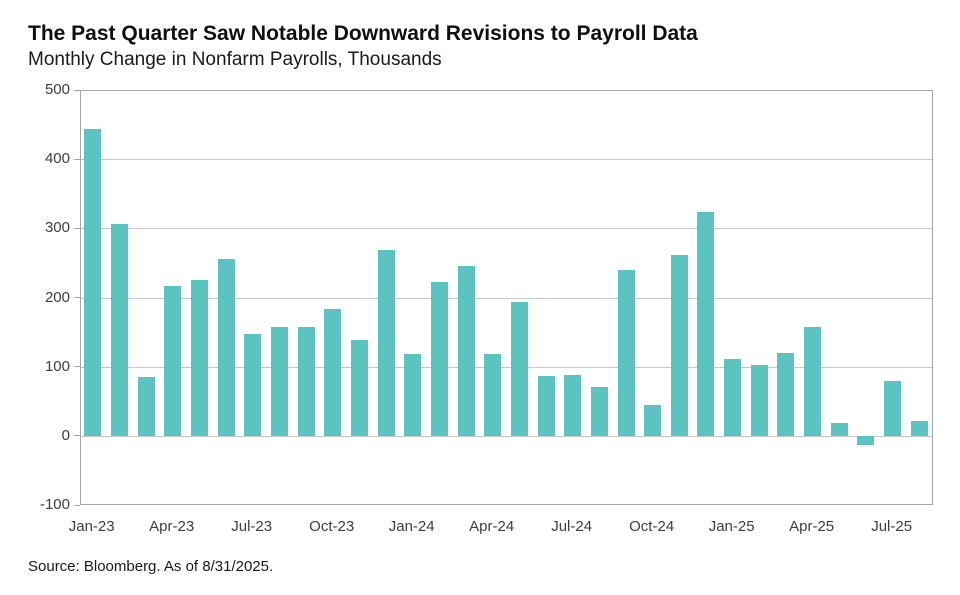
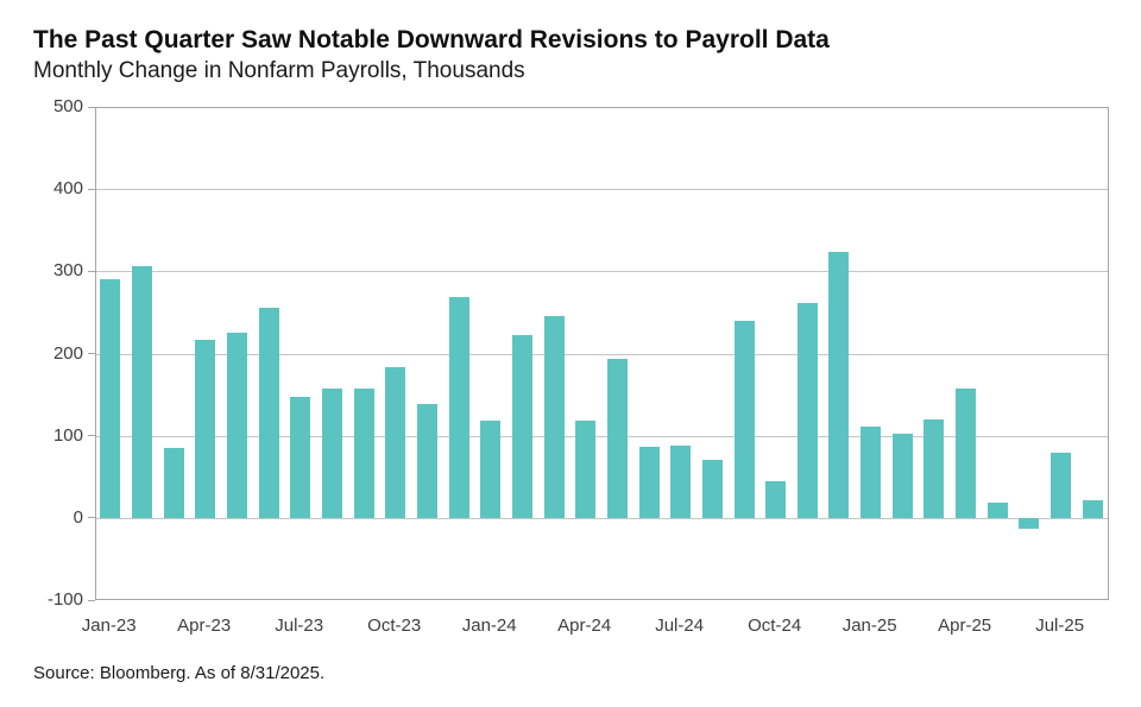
Jan-23: 440 -> 290
